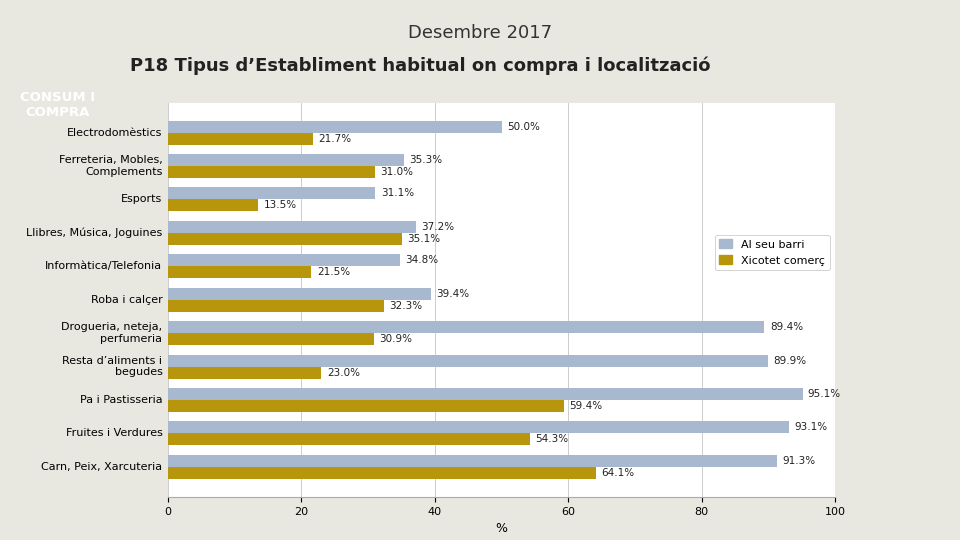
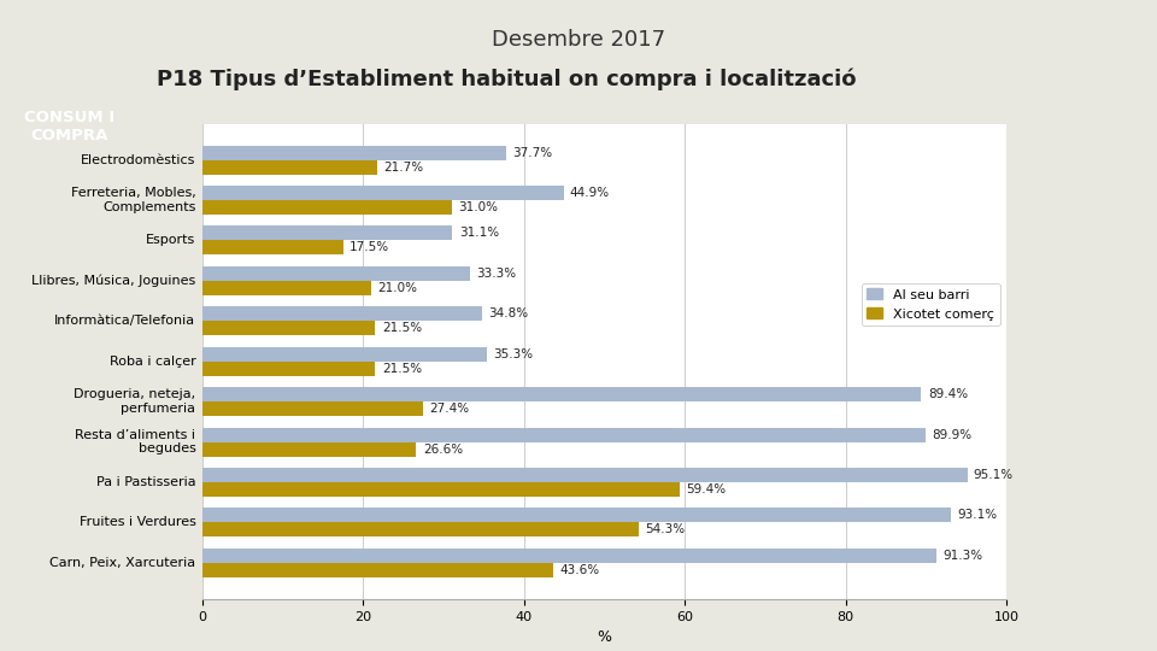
Al seu barri/Electrodomèstics: 50.0% -> 37.7%
Al seu barri/Ferreteria, Mobles, Complements: 35.3% -> 44.9%
Xicotet comerç/Esports: 13.5% -> 17.5%
Al seu barri/Llibres, Música, Joguines: 37.2% -> 33.3%
Xicotet comerç/Llibres, Música, Joguines: 35.1% -> 21.0%
Al seu barri/Roba i calçer: 39.4% -> 35.3%
Xicotet comerç/Roba i calçer: 32.3% -> 21.5%
Xicotet comerç/Drogueria, neteja, perfumeria: 30.9% -> 27.4%
Xicotet comerç/Resta d’aliments i begudes: 23.0% -> 26.6%
Xicotet comerç/Carn, Peix, Xarcuteria: 64.1% -> 43.6%
